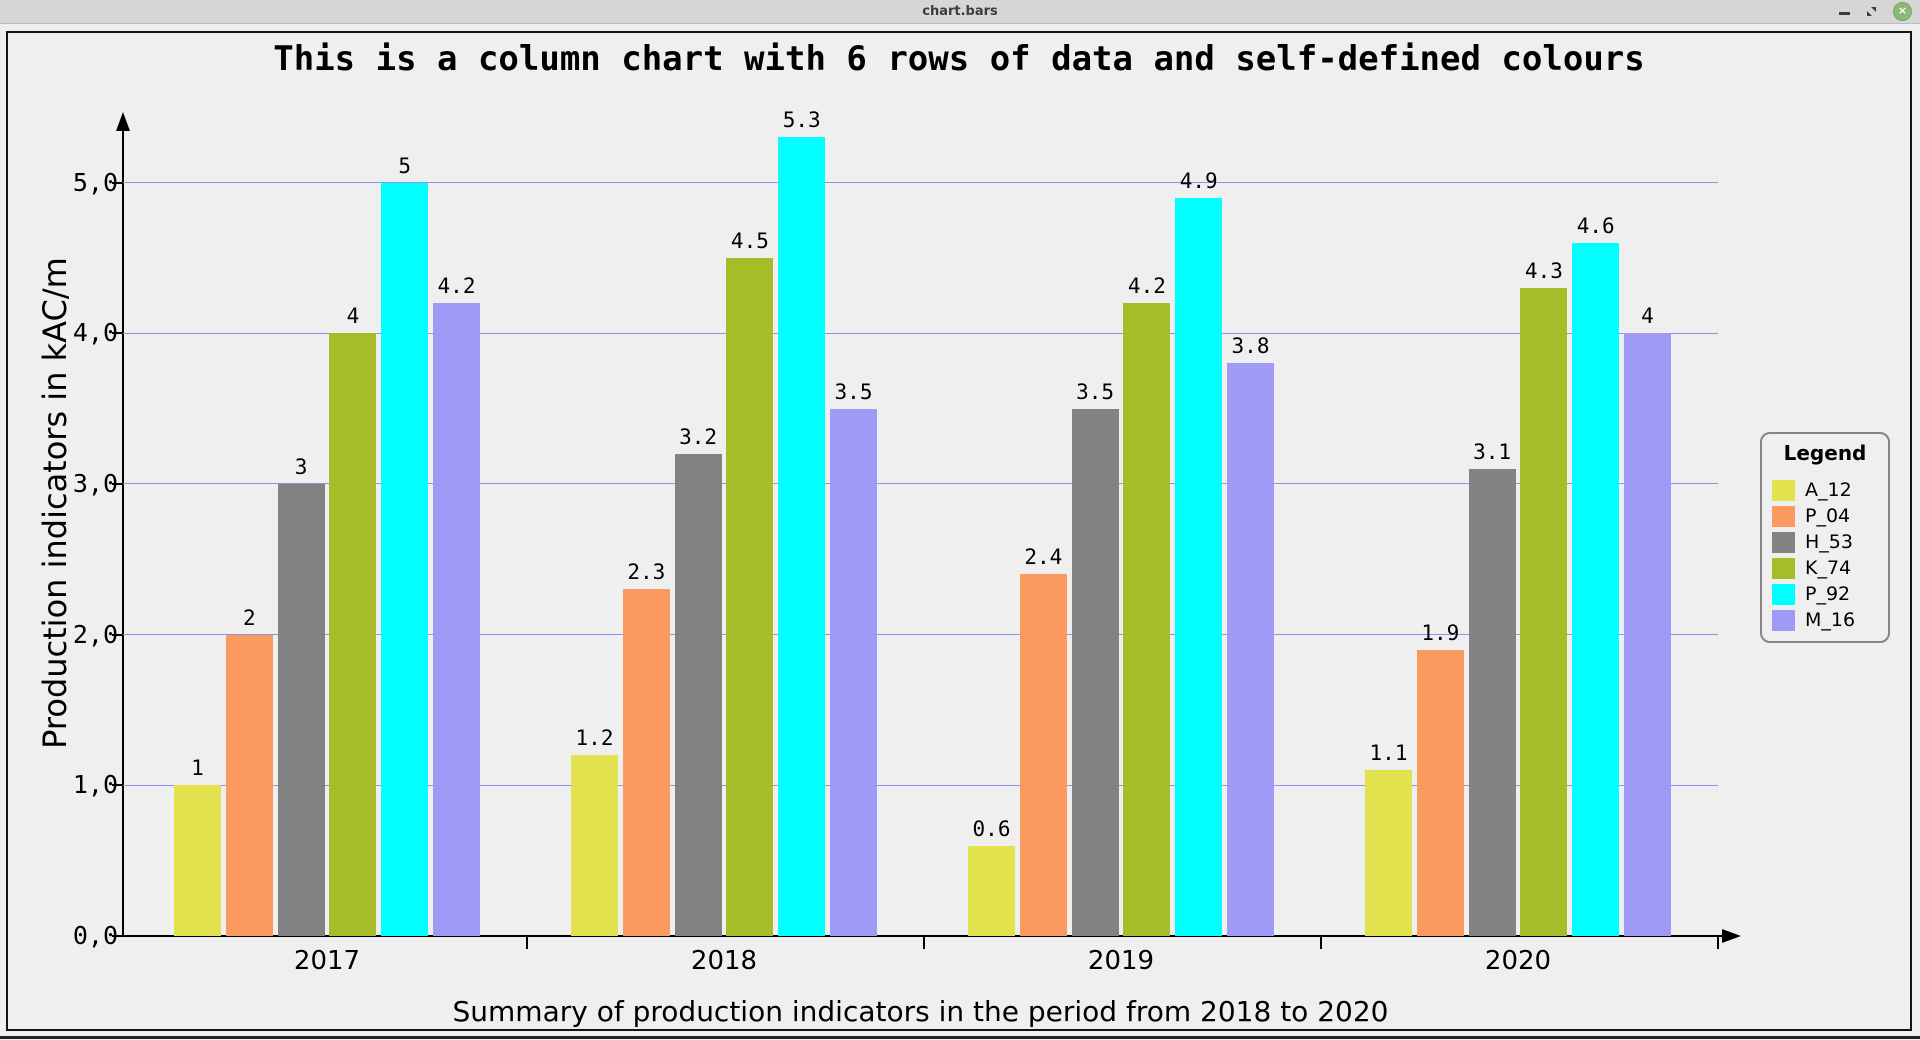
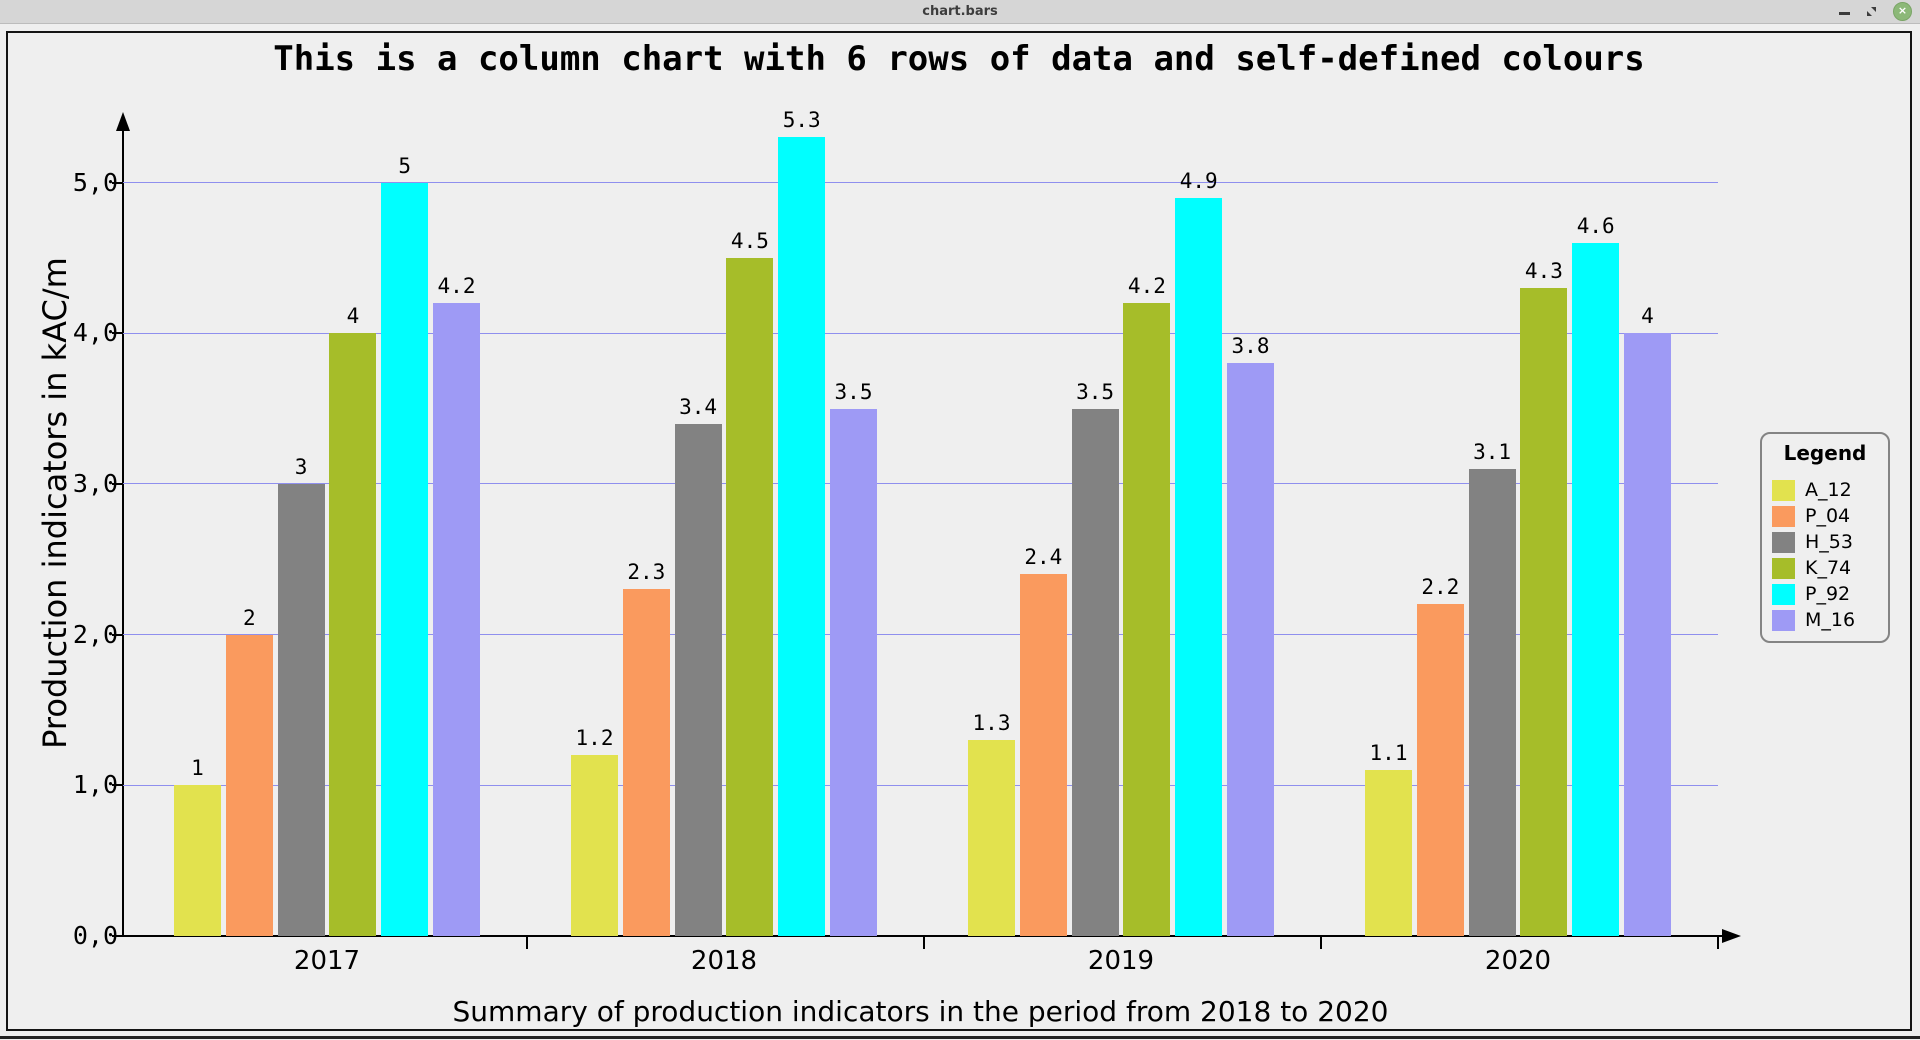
H_53/2018: 3.2 -> 3.4
A_12/2019: 0.6 -> 1.3
P_04/2020: 1.9 -> 2.2
